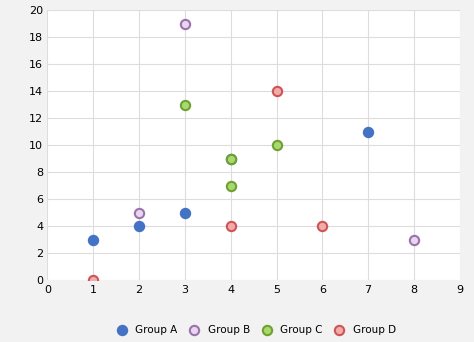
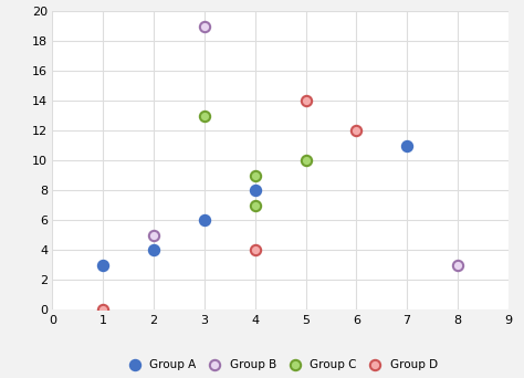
Group A/3: 5 -> 6
Group A/4: 9 -> 8
Group D/6: 4 -> 12
